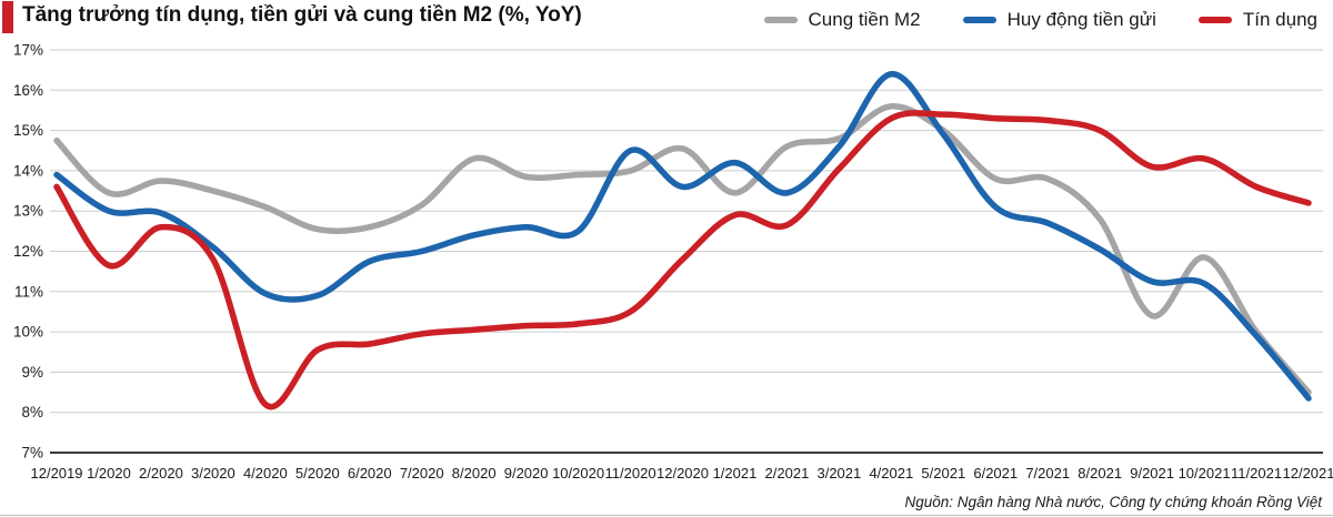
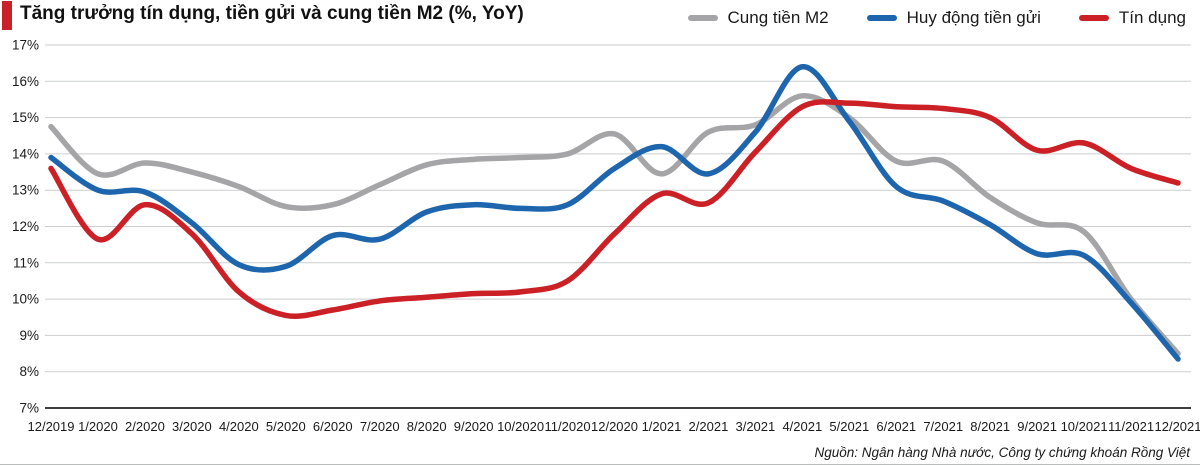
Tín dụng/4/2020: 8.2% -> 10.2%
Huy động tiền gửi/7/2020: 12.0% -> 11.7%
Cung tiền M2/8/2020: 14.3% -> 13.7%
Huy động tiền gửi/11/2020: 14.5% -> 12.6%
Cung tiền M2/9/2021: 10.4% -> 12.1%
